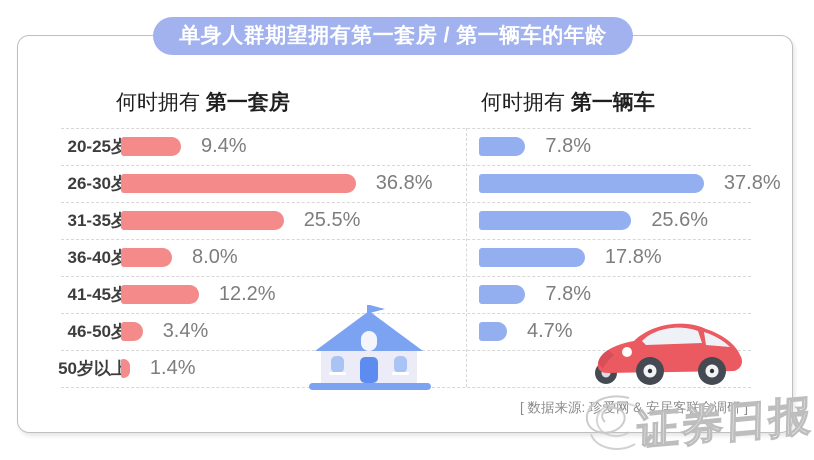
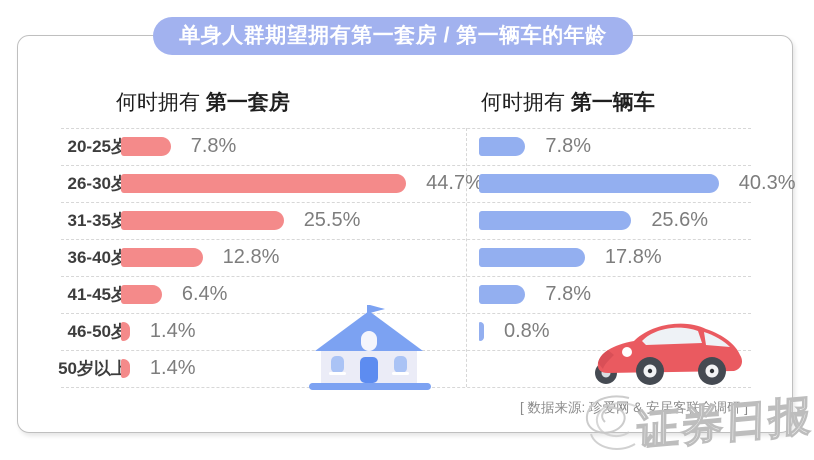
何时拥有 第一套房/20-25岁: 9.4% -> 7.8%
何时拥有 第一套房/26-30岁: 36.8% -> 44.7%
何时拥有 第一辆车/26-30岁: 37.8% -> 40.3%
何时拥有 第一套房/36-40岁: 8.0% -> 12.8%
何时拥有 第一套房/41-45岁: 12.2% -> 6.4%
何时拥有 第一套房/46-50岁: 3.4% -> 1.4%
何时拥有 第一辆车/46-50岁: 4.7% -> 0.8%
